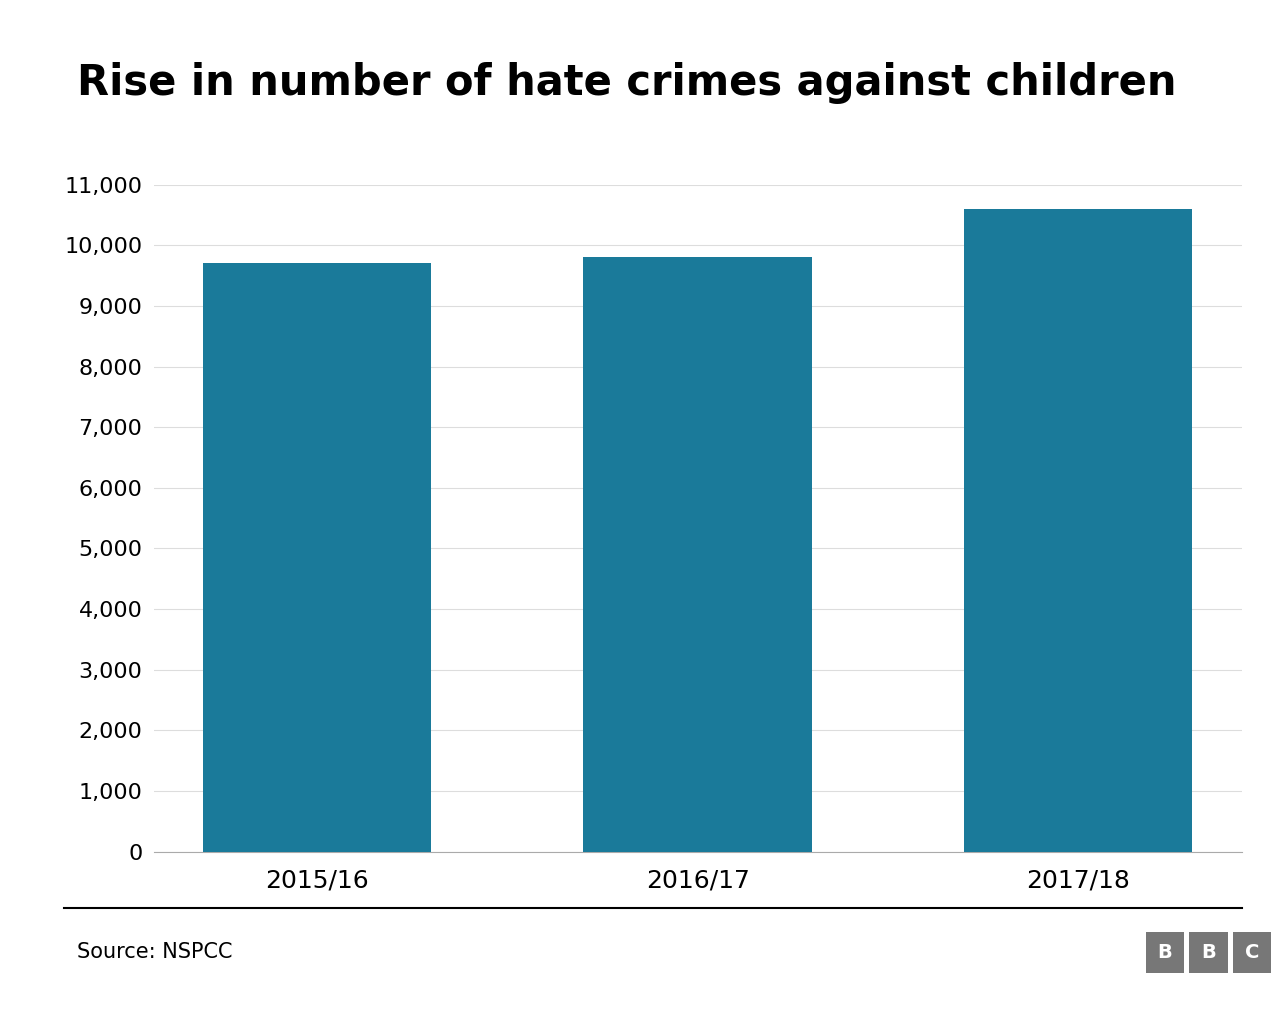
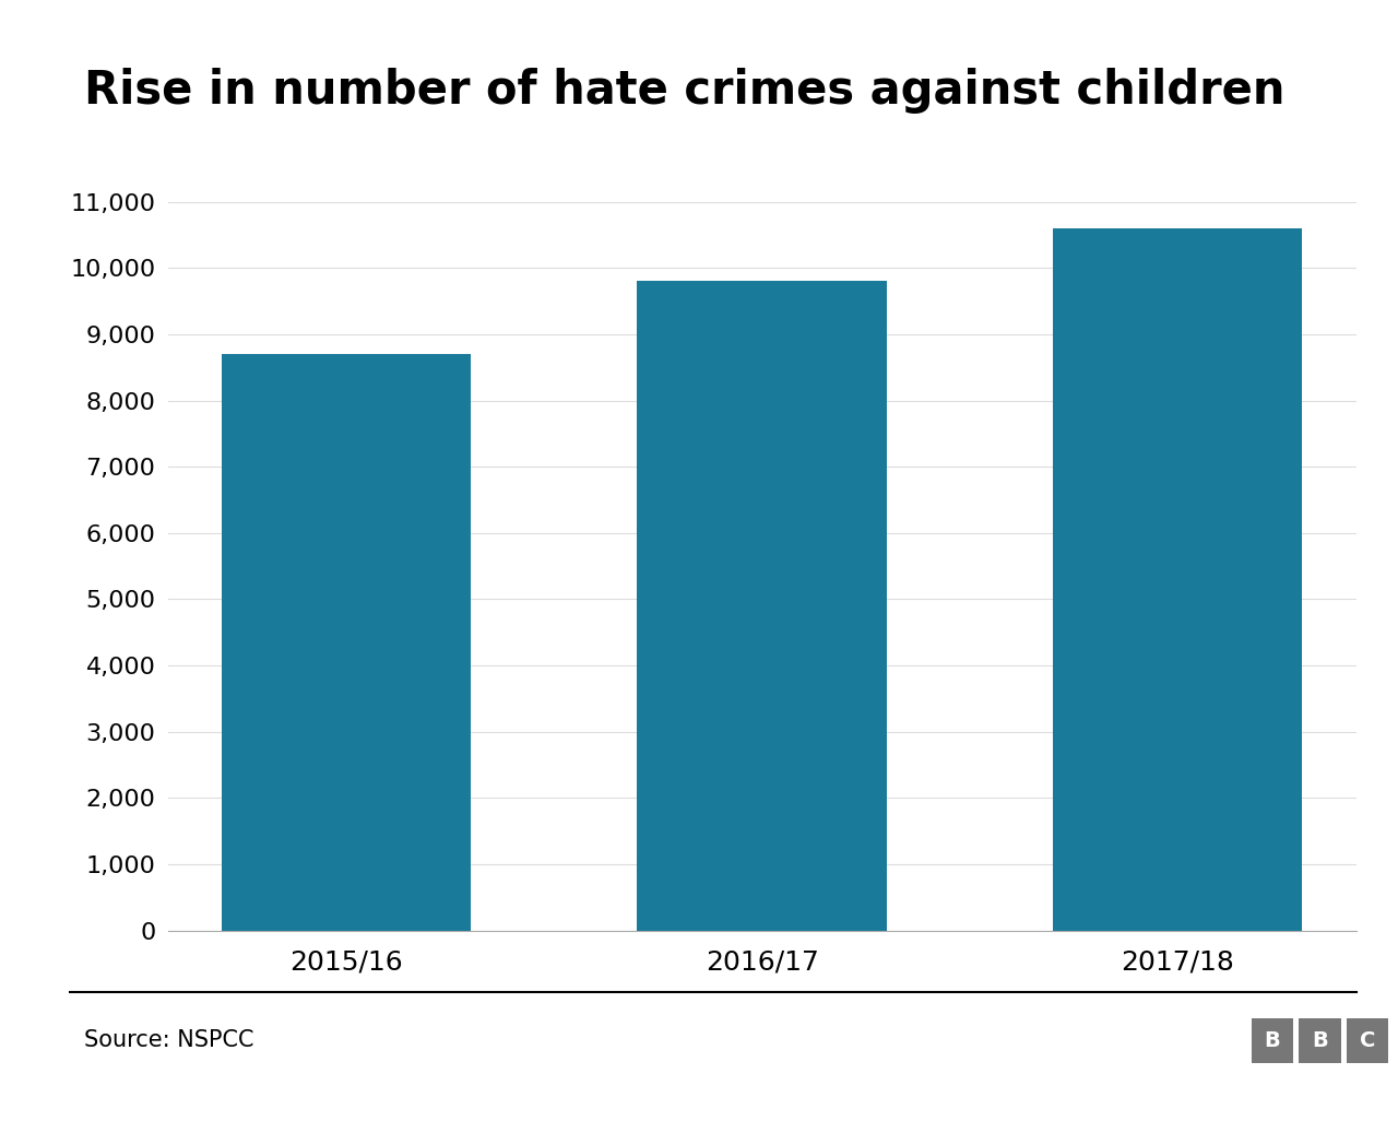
2015/16: 9,700 -> 8,700
